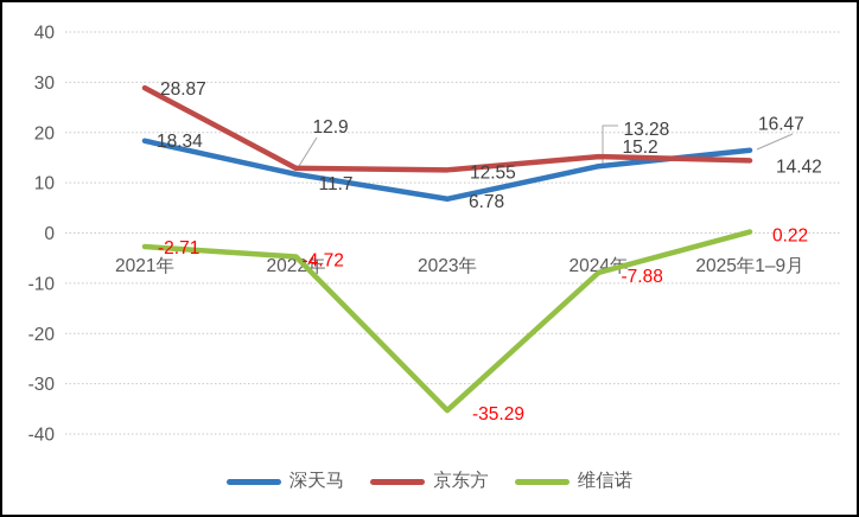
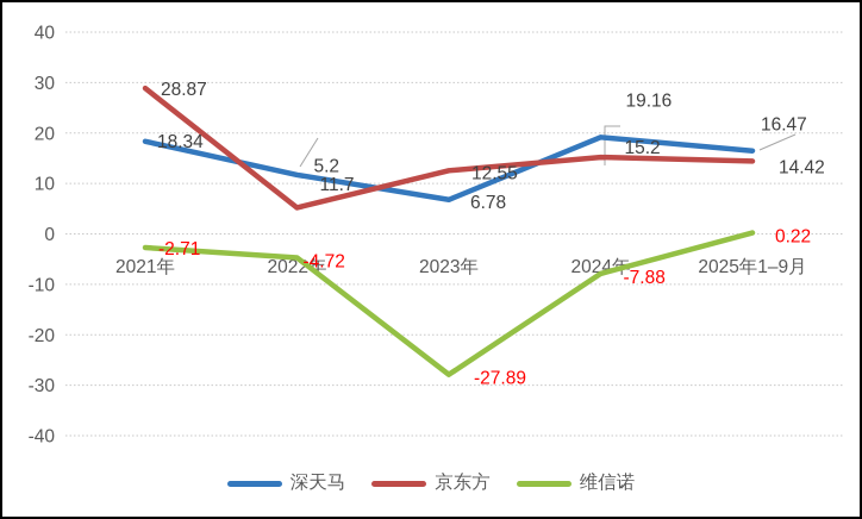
京东方/2022年: 12.9 -> 5.2
维信诺/2023年: -35.29 -> -27.89
深天马/2024年: 13.28 -> 19.16
